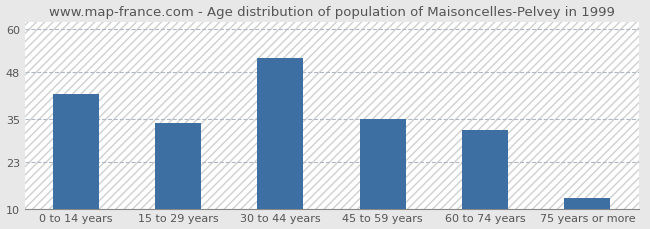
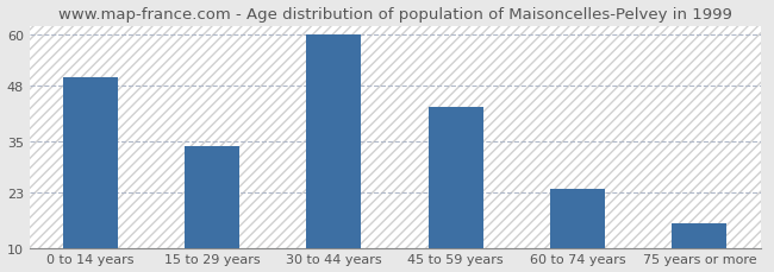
0 to 14 years: 42 -> 50
30 to 44 years: 52 -> 60
45 to 59 years: 35 -> 43
60 to 74 years: 32 -> 24
75 years or more: 13 -> 16
